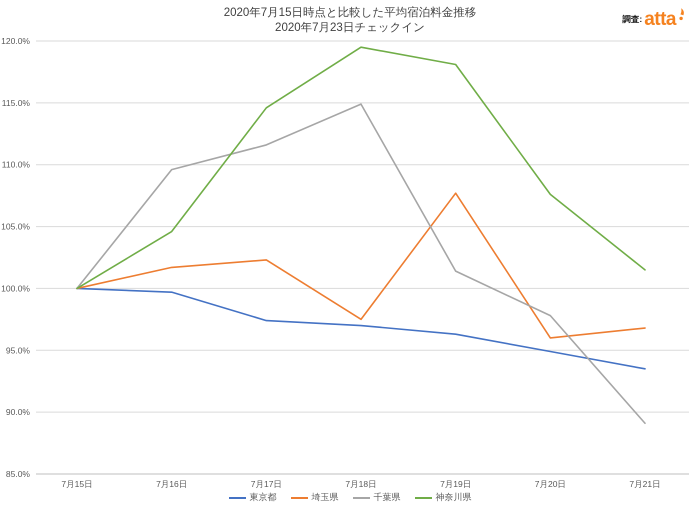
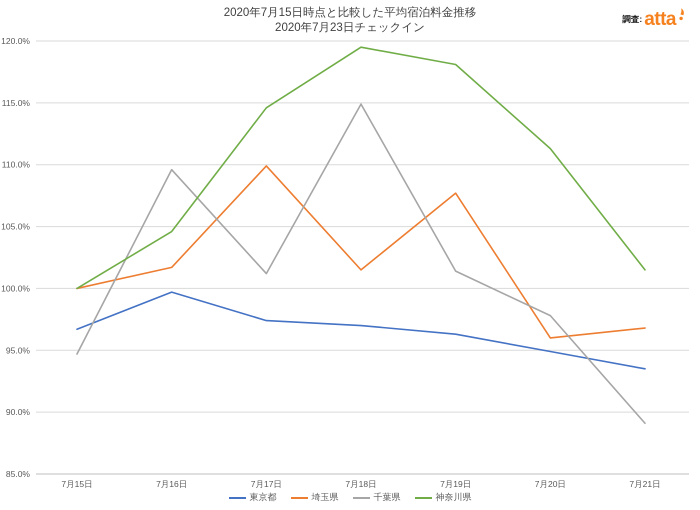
東京都/7月15日: 100.0% -> 96.7%
千葉県/7月15日: 100.0% -> 94.7%
埼玉県/7月17日: 102.3% -> 109.9%
千葉県/7月17日: 111.6% -> 101.2%
埼玉県/7月18日: 97.5% -> 101.5%
神奈川県/7月20日: 107.6% -> 111.3%
